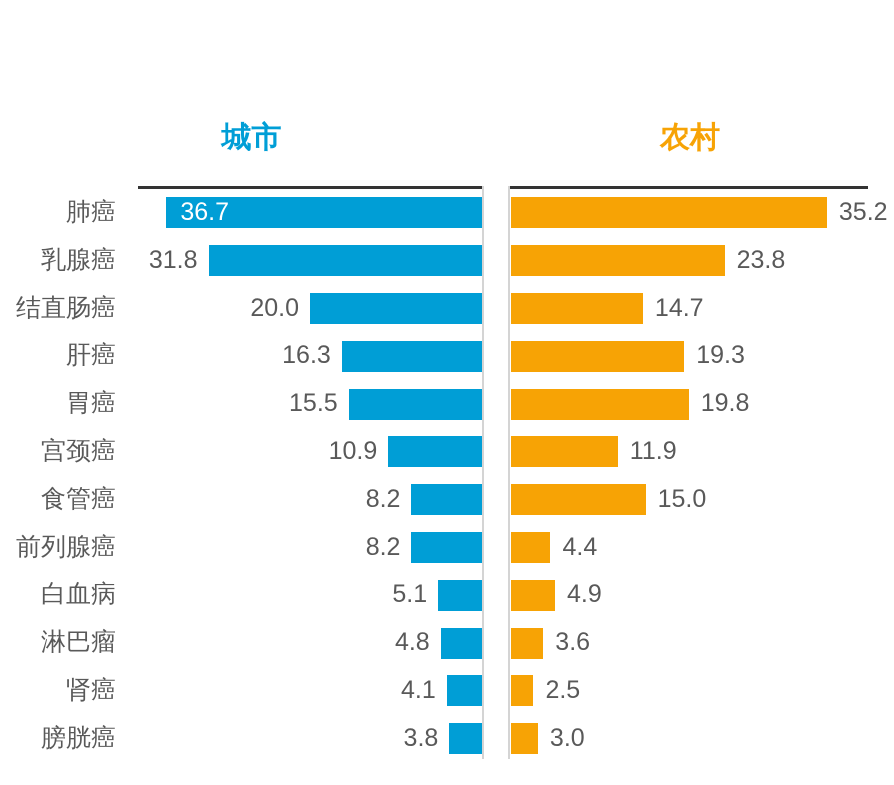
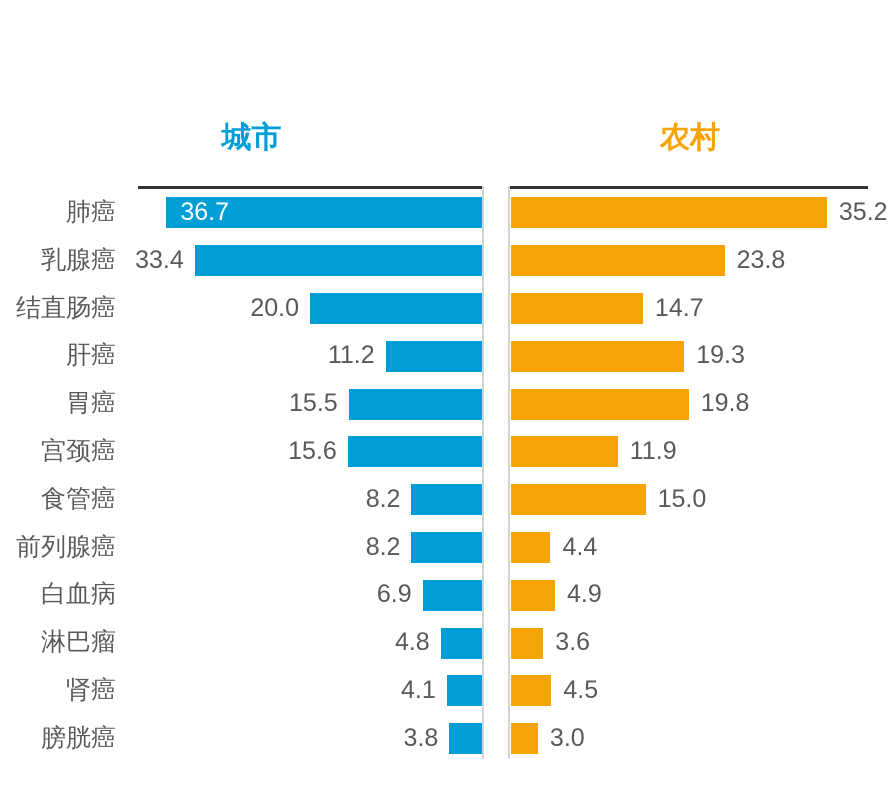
城市/乳腺癌: 31.8 -> 33.4
城市/肝癌: 16.3 -> 11.2
城市/宫颈癌: 10.9 -> 15.6
城市/白血病: 5.1 -> 6.9
农村/肾癌: 2.5 -> 4.5
